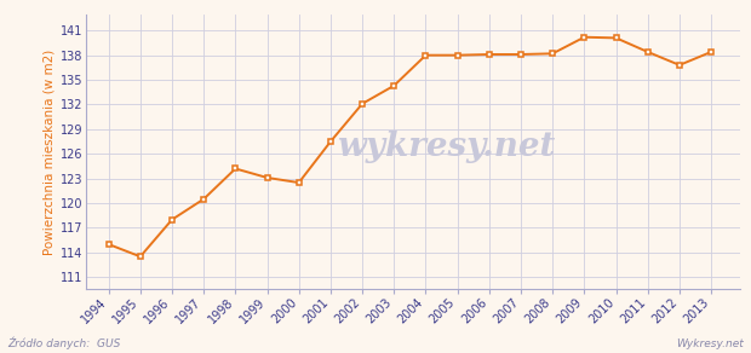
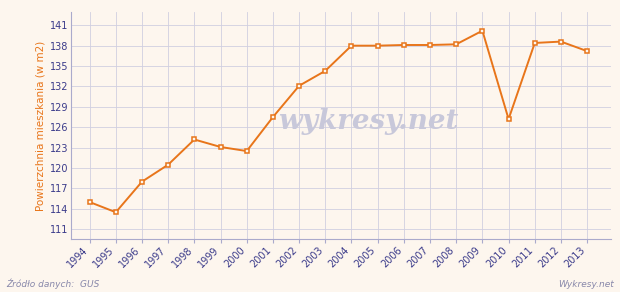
2010: 140.1 -> 127.2
2012: 136.8 -> 138.6
2013: 138.4 -> 137.2
